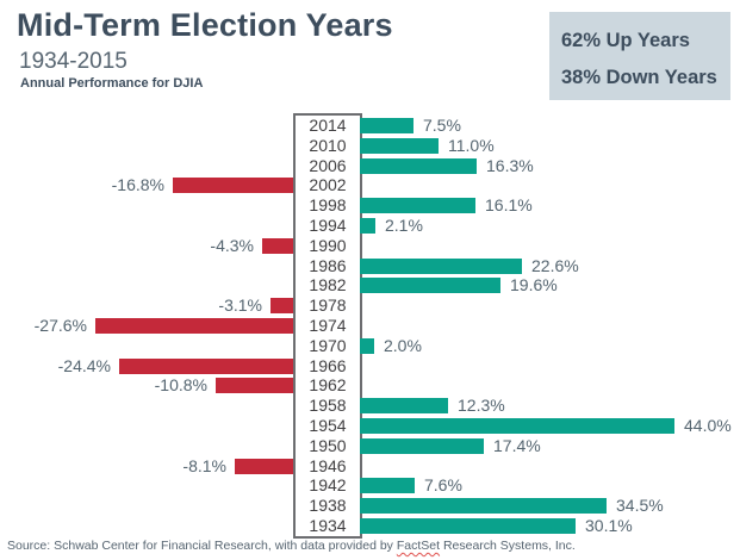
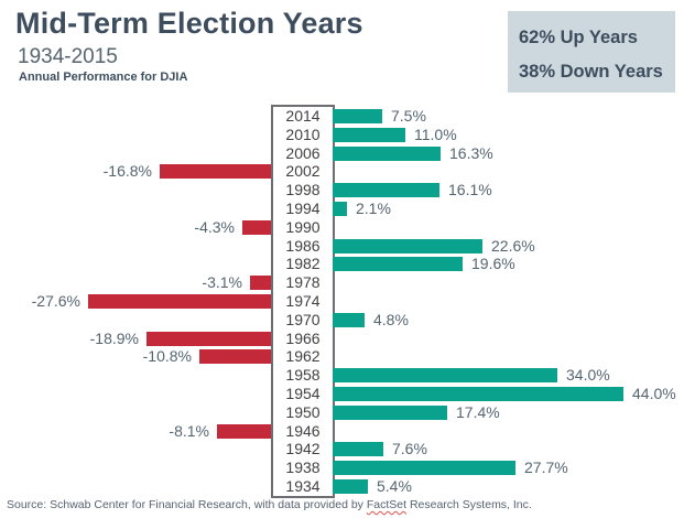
1970: 2.0% -> 4.8%
1966: -24.4% -> -18.9%
1958: 12.3% -> 34.0%
1938: 34.5% -> 27.7%
1934: 30.1% -> 5.4%
